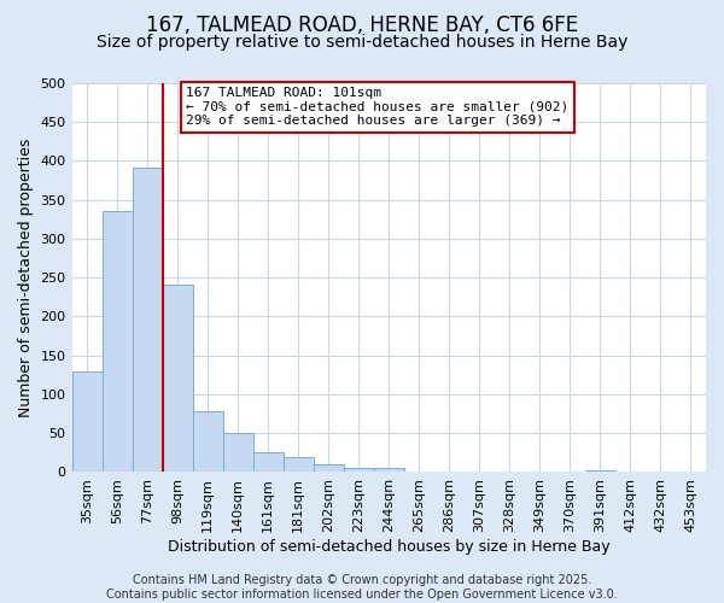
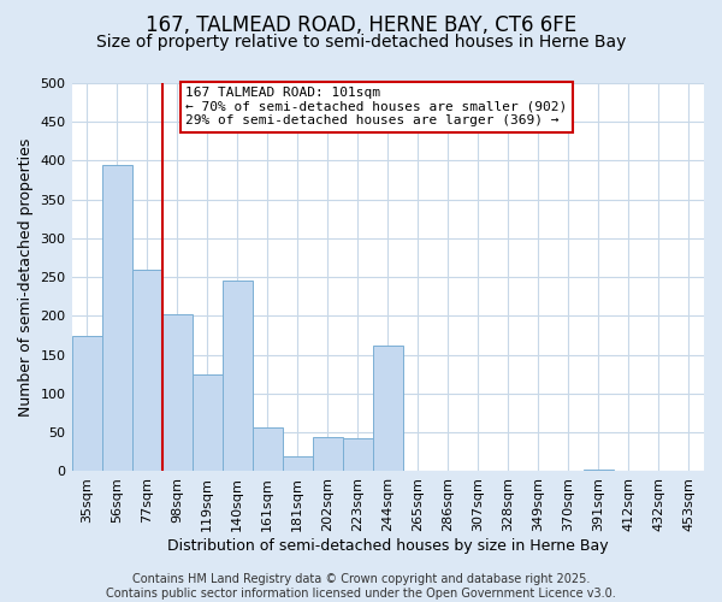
35sqm: 130 -> 174
56sqm: 335 -> 394
77sqm: 392 -> 260
98sqm: 241 -> 202
119sqm: 78 -> 124
140sqm: 51 -> 246
161sqm: 26 -> 56
202sqm: 10 -> 44
223sqm: 5 -> 42
244sqm: 5 -> 162
